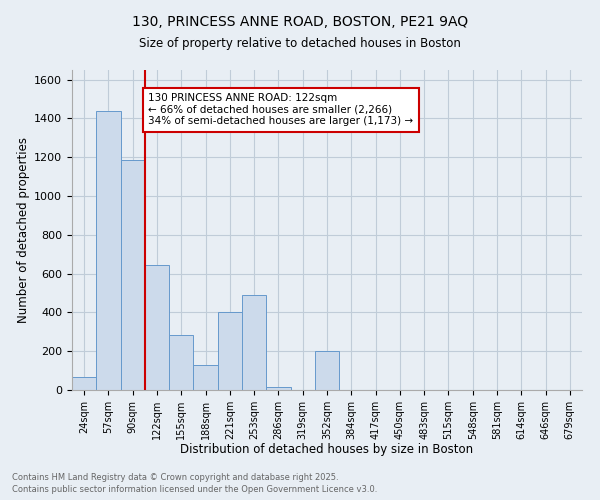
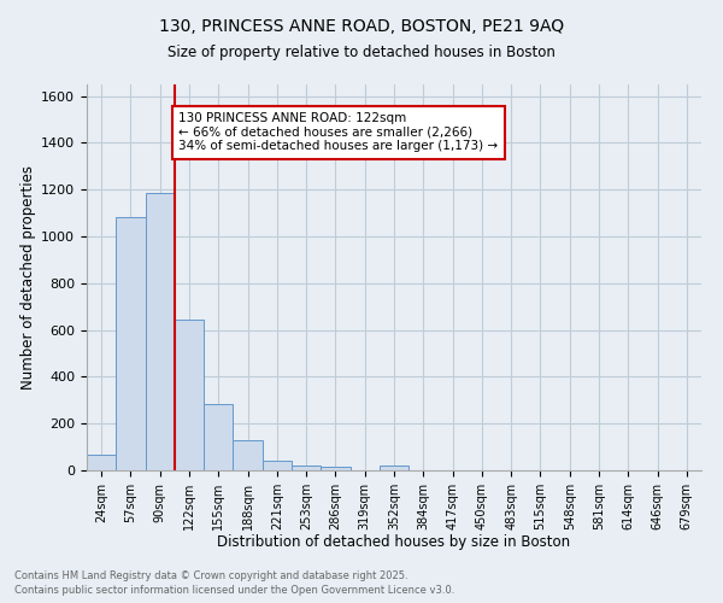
57sqm: 1440 -> 1080
221sqm: 400 -> 40
253sqm: 490 -> 20
352sqm: 200 -> 20
